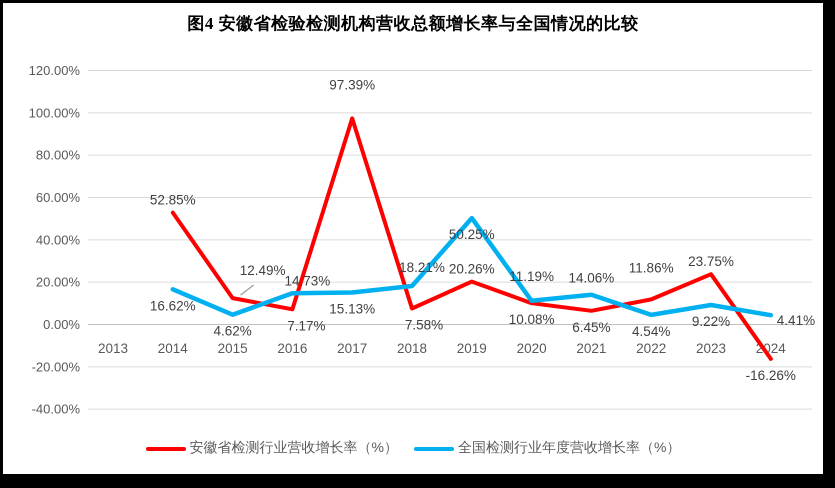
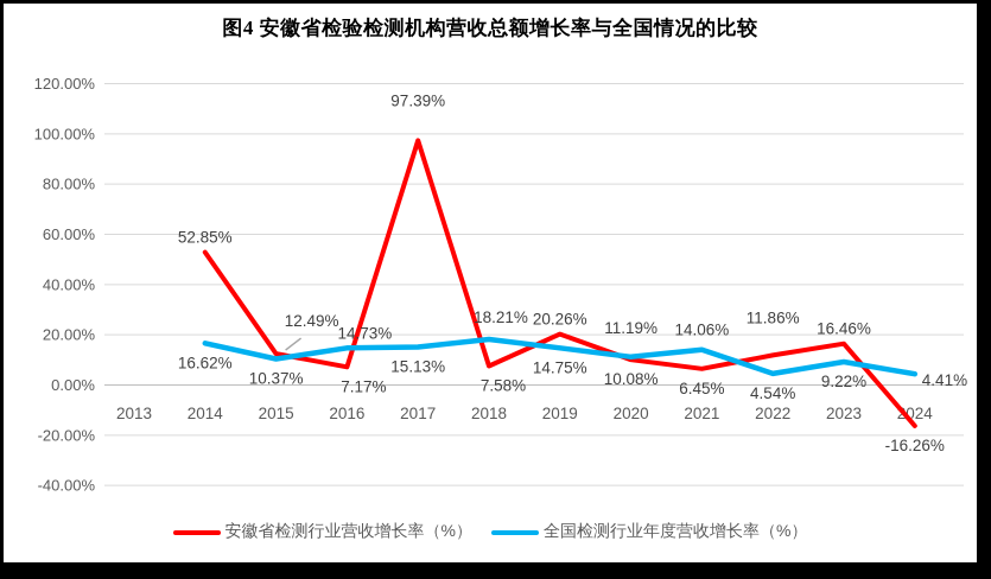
全国检测行业年度营收增长率（%）/2015: 4.62% -> 10.37%
全国检测行业年度营收增长率（%）/2019: 50.25% -> 14.75%
安徽省检测行业营收增长率（%）/2023: 23.75% -> 16.46%
